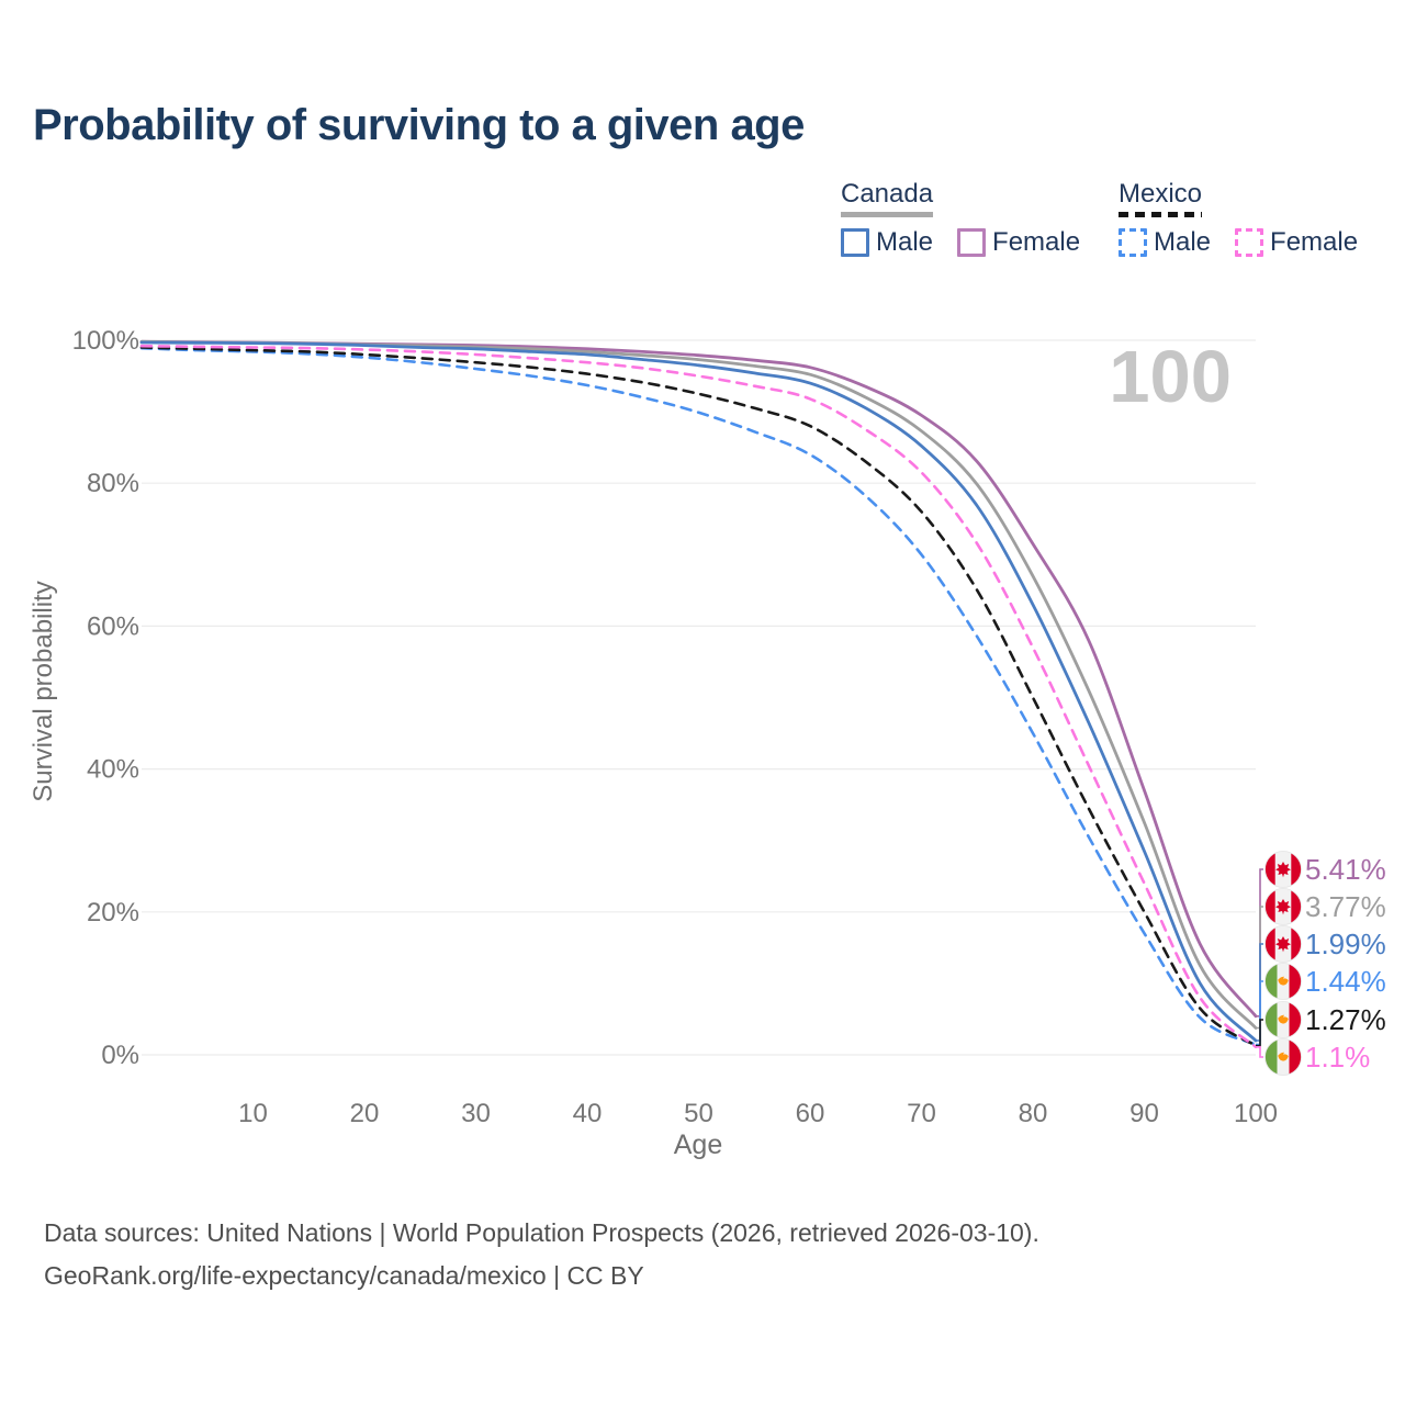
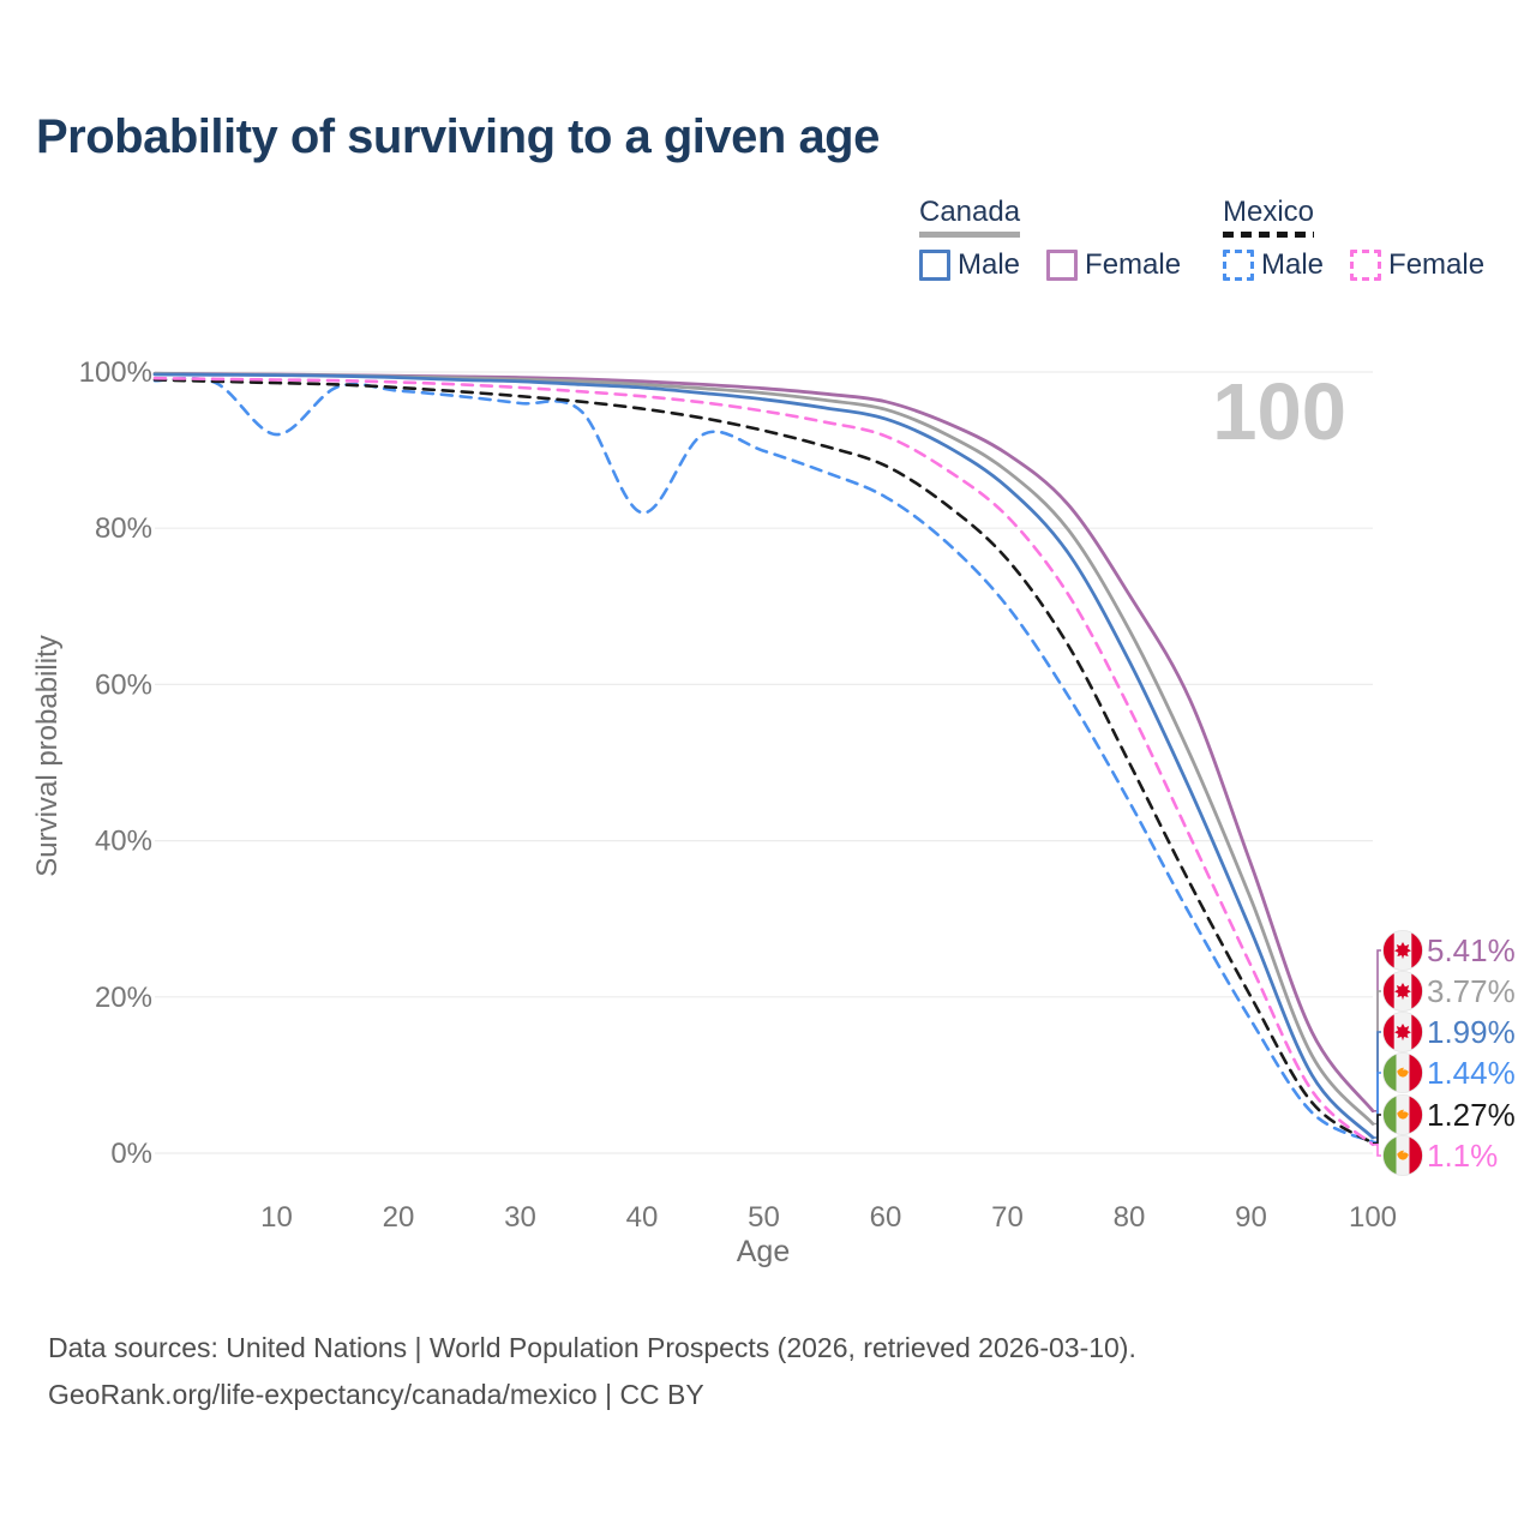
Mexico Male/10: 98% -> 92%
Mexico Male/40: 94% -> 82%
